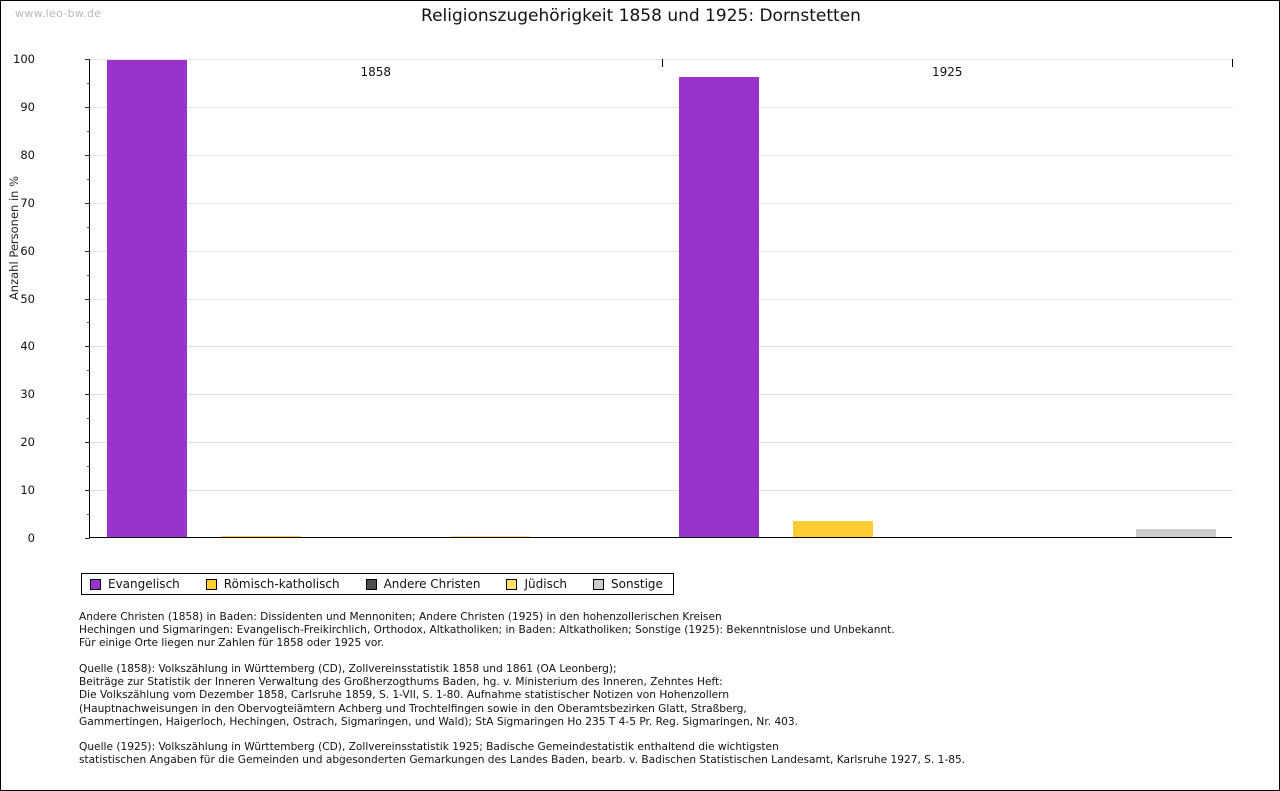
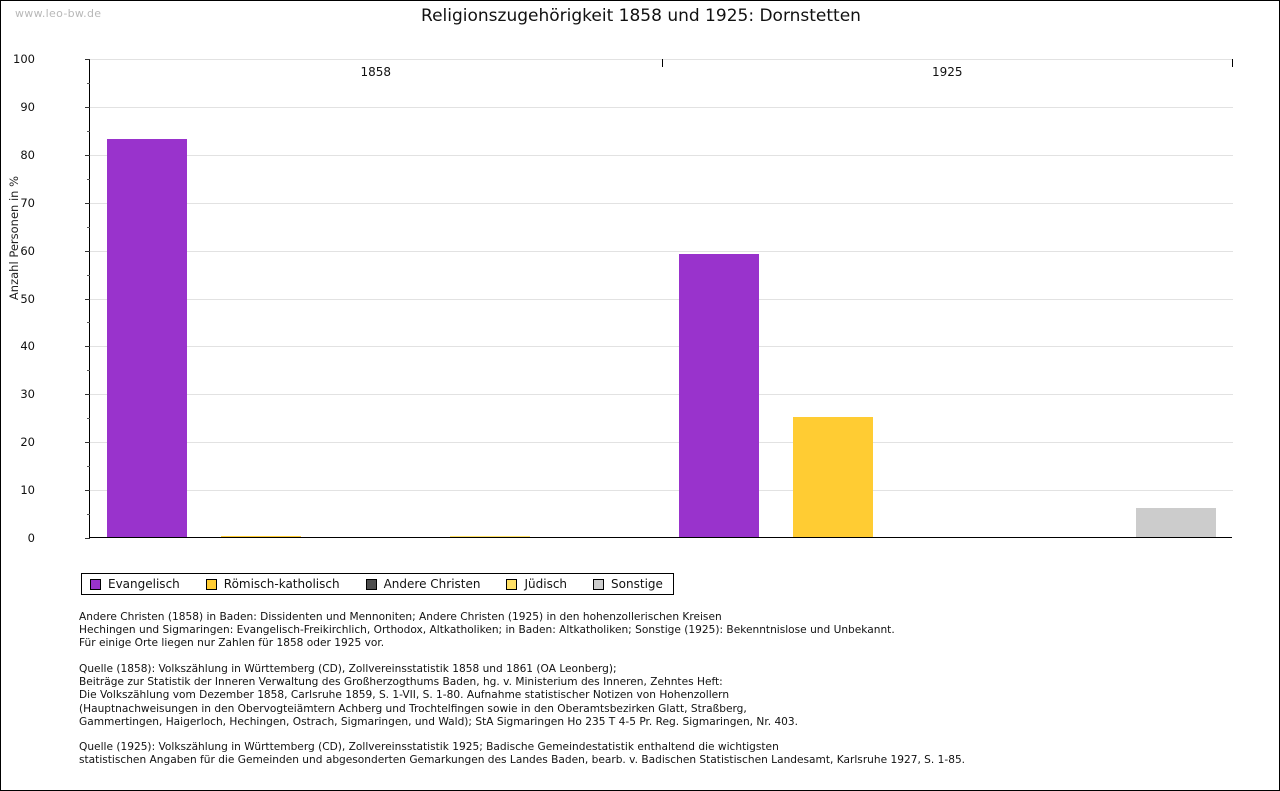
Evangelisch/1858: 100 -> 83
Evangelisch/1925: 96 -> 59
Römisch-katholisch/1925: 3 -> 25
Sonstige/1925: 2 -> 6
